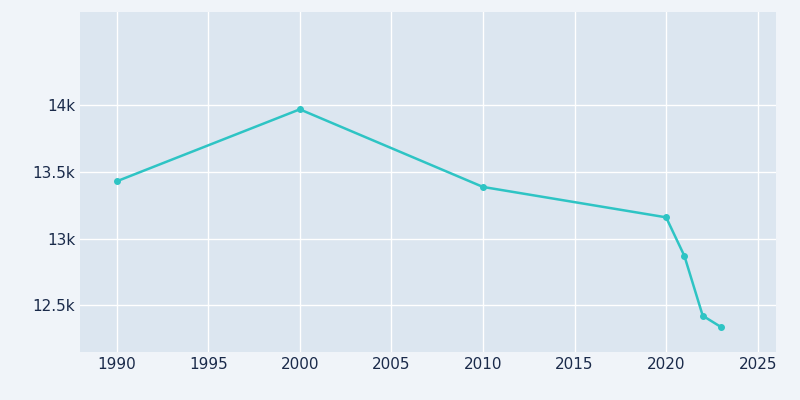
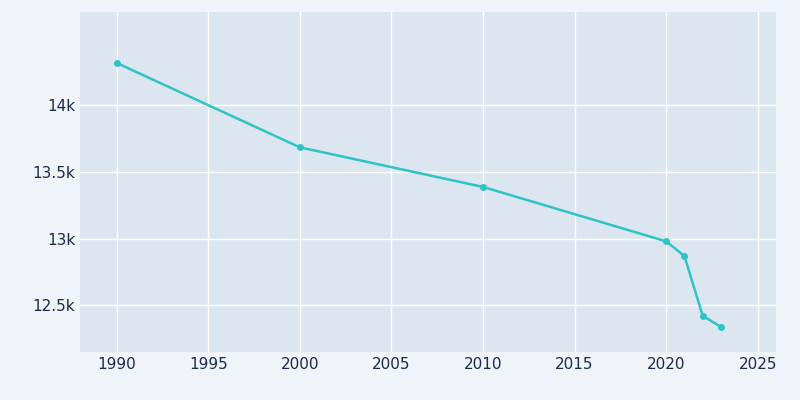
1990: 13.43k -> 14.32k
2000: 13.97k -> 13.68k
2020: 13.16k -> 12.98k
